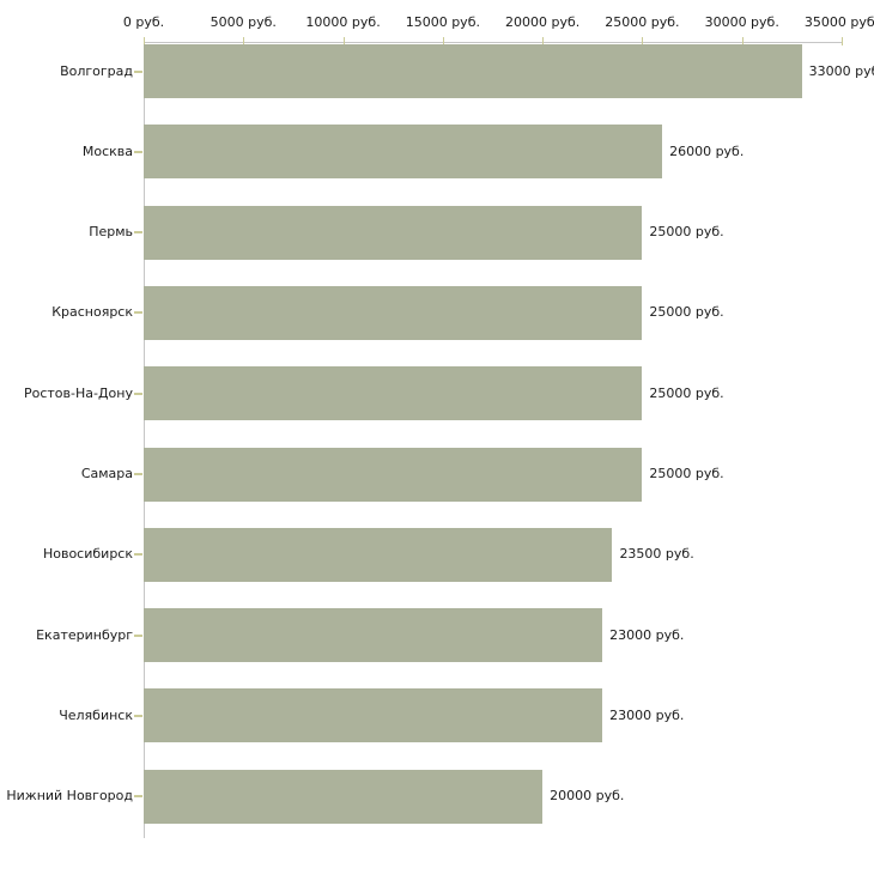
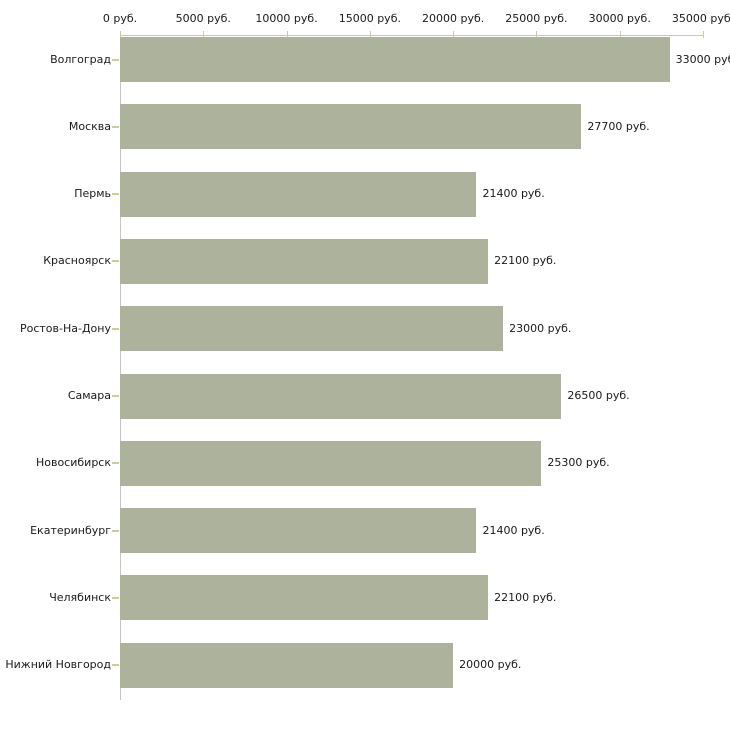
Москва: 26000 -> 27700
Пермь: 25000 -> 21400
Красноярск: 25000 -> 22100
Ростов-На-Дону: 25000 -> 23000
Самара: 25000 -> 26500
Новосибирск: 23500 -> 25300
Екатеринбург: 23000 -> 21400
Челябинск: 23000 -> 22100
